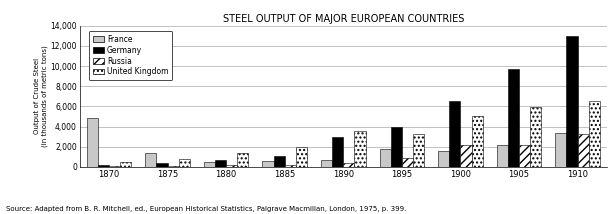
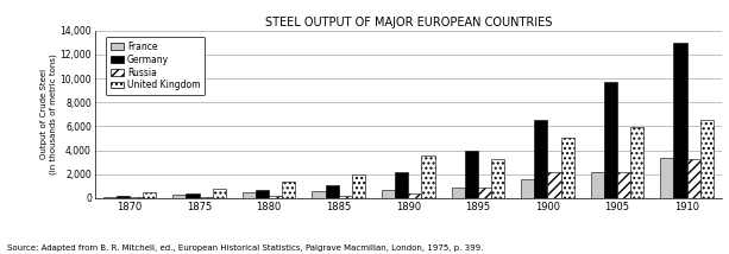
France/1870: 4,800 -> 100
France/1875: 1,400 -> 200
Germany/1890: 3,000 -> 2,200
France/1895: 1,800 -> 900
